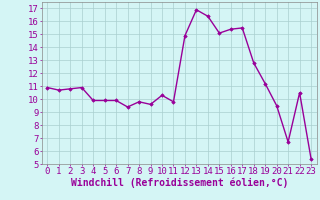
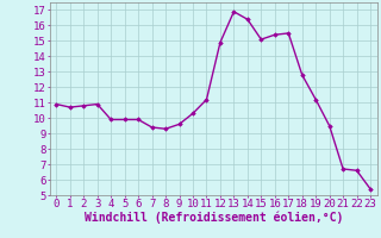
8: 9.8 -> 9.3
11: 9.8 -> 11.2
22: 10.5 -> 6.6
